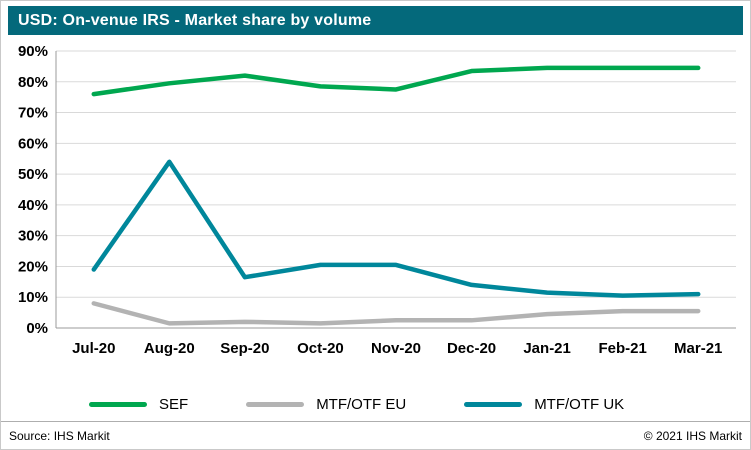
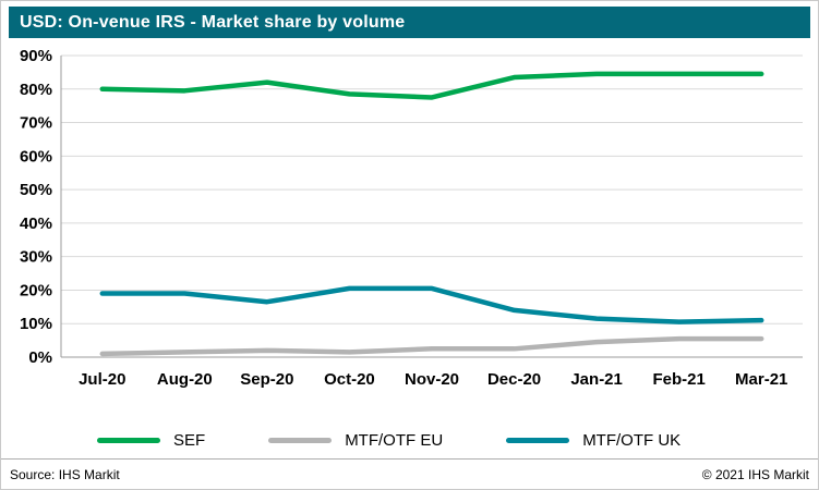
SEF/Jul-20: 76% -> 80%
MTF/OTF EU/Jul-20: 8% -> 1%
MTF/OTF UK/Aug-20: 54% -> 19%
